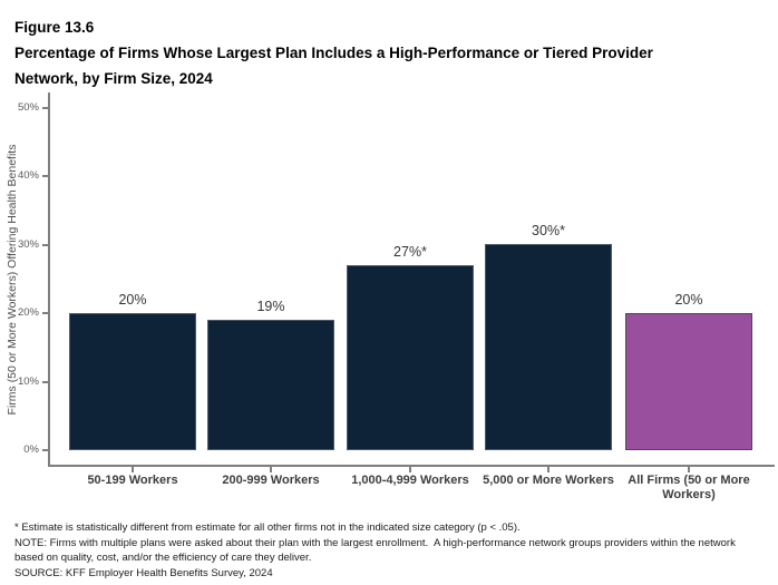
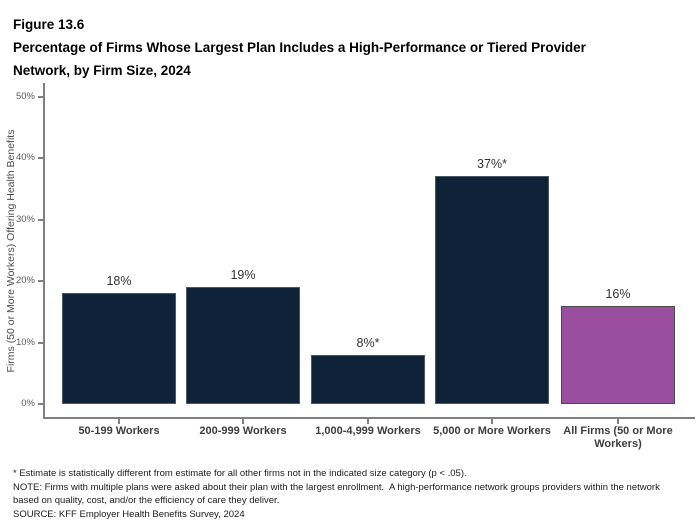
50-199 Workers: 20% -> 18%
1,000-4,999 Workers: 27 -> 8
5,000 or More Workers: 30 -> 37
All Firms (50 or More Workers): 20% -> 16%
